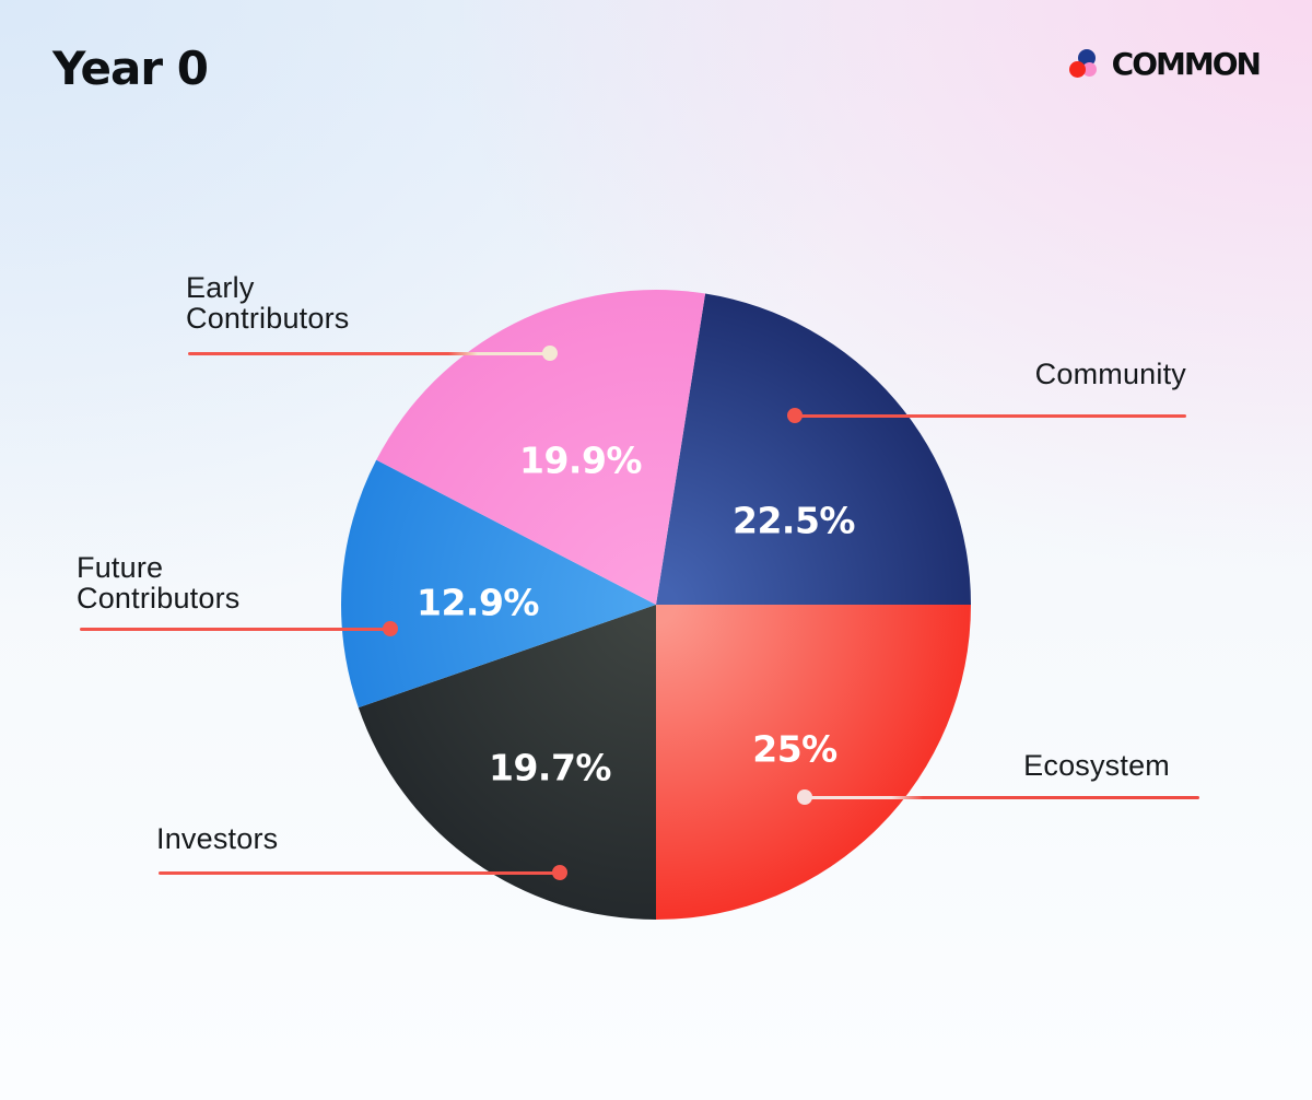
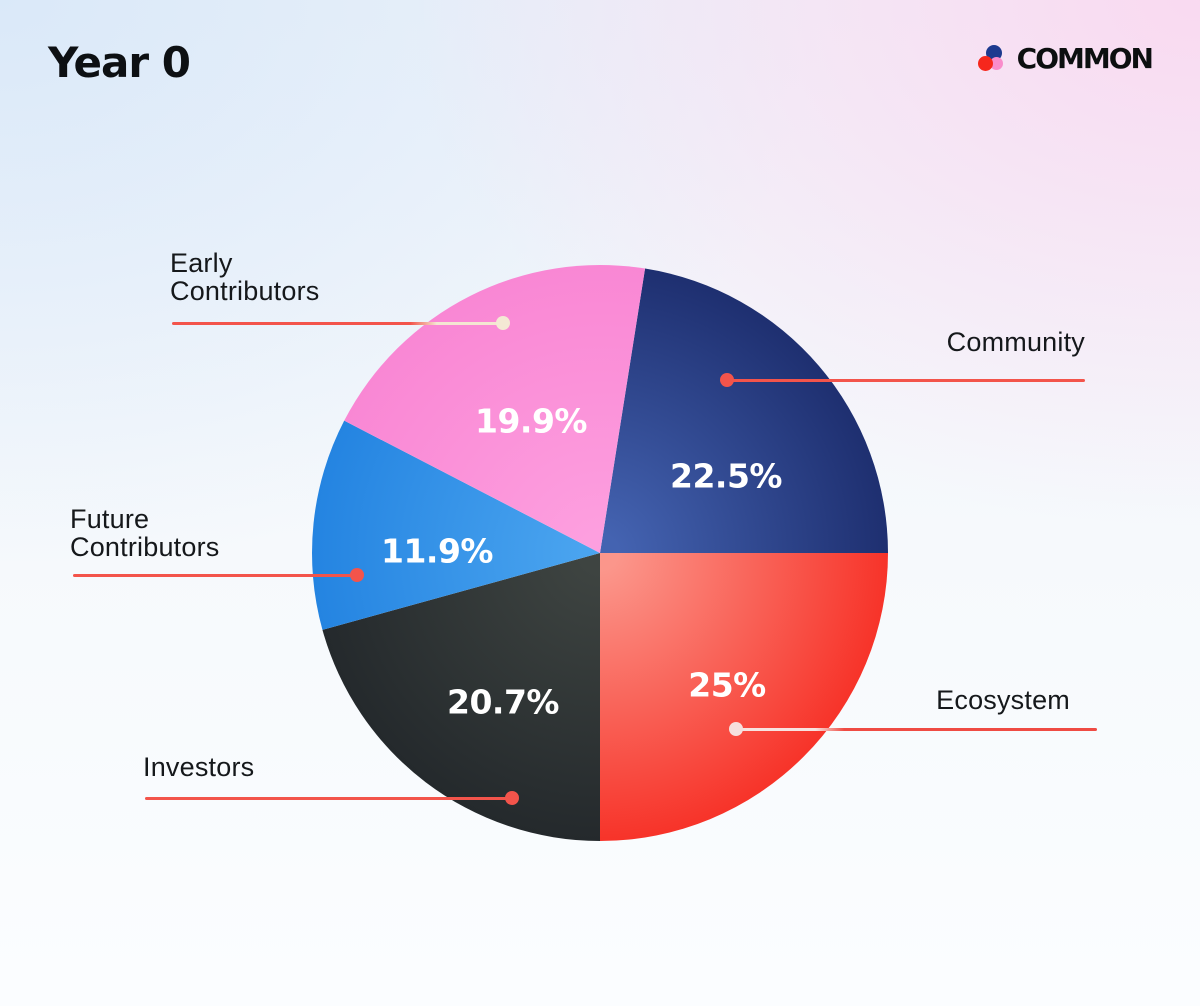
Investors: 19.7% -> 20.7%
Future Contributors: 12.9% -> 11.9%
